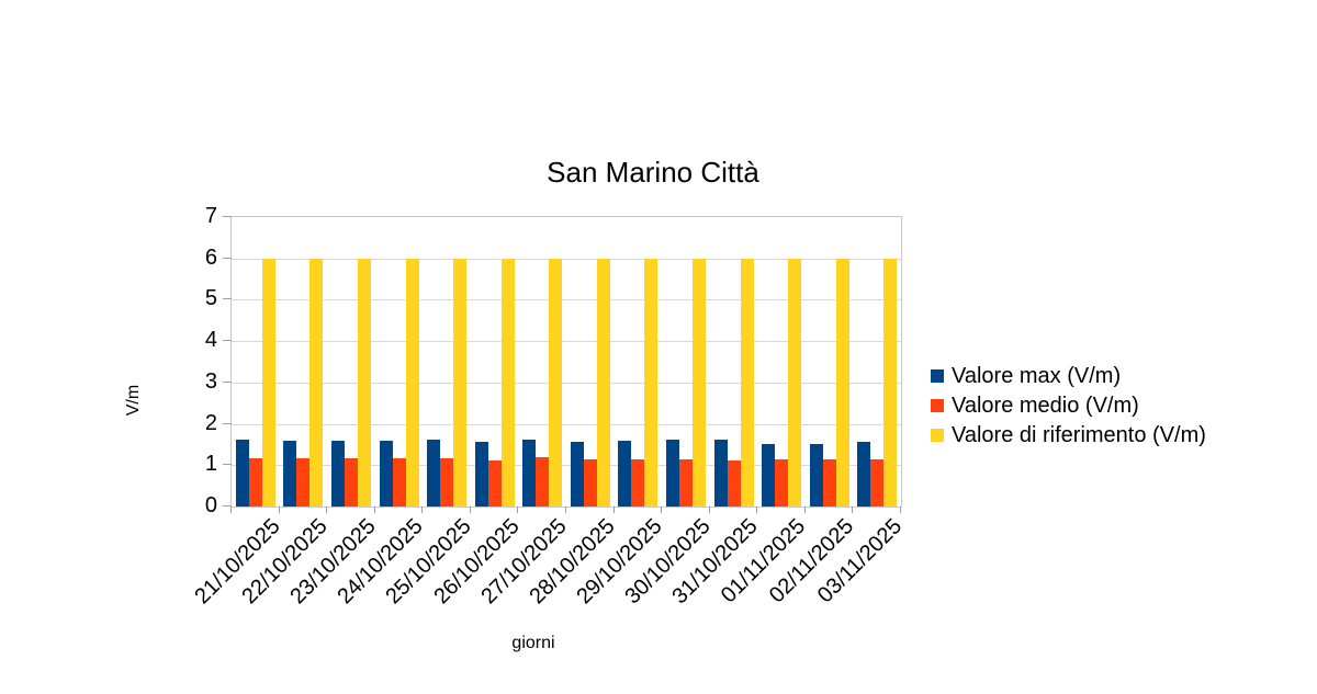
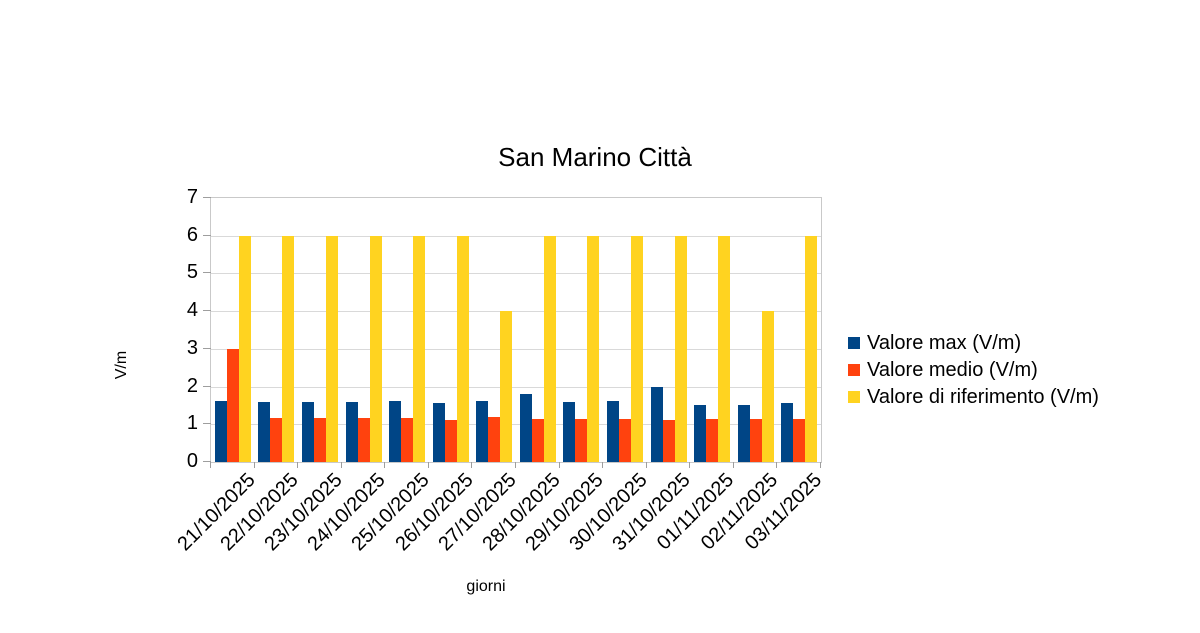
Valore medio (V/m)/21/10/2025: 1.2 -> 3.0
Valore di riferimento (V/m)/27/10/2025: 6 -> 4
Valore max (V/m)/28/10/2025: 1.6 -> 1.8
Valore max (V/m)/31/10/2025: 1.6 -> 2.0
Valore di riferimento (V/m)/02/11/2025: 6 -> 4
